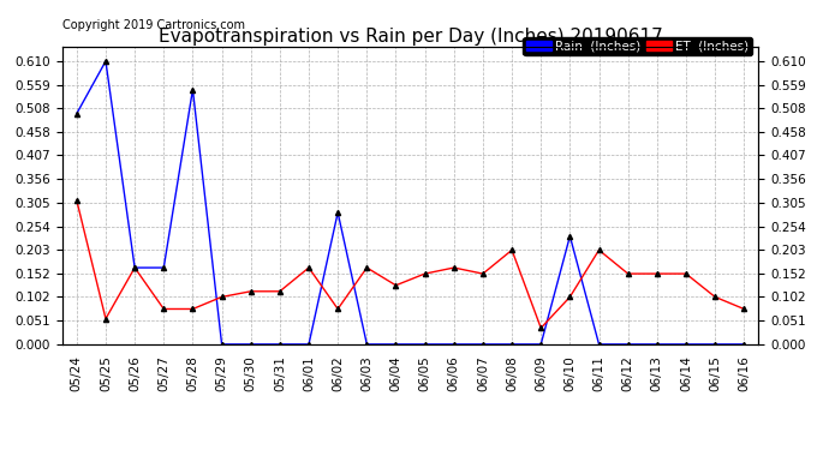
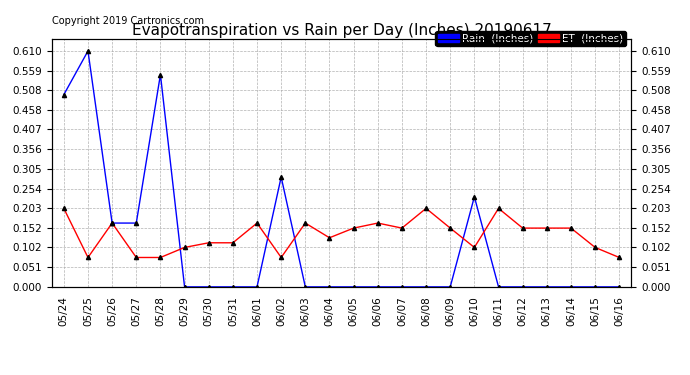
ET (Inches)/05/24: 0.310 -> 0.203
ET (Inches)/05/25: 0.055 -> 0.076
ET (Inches)/06/09: 0.035 -> 0.152
